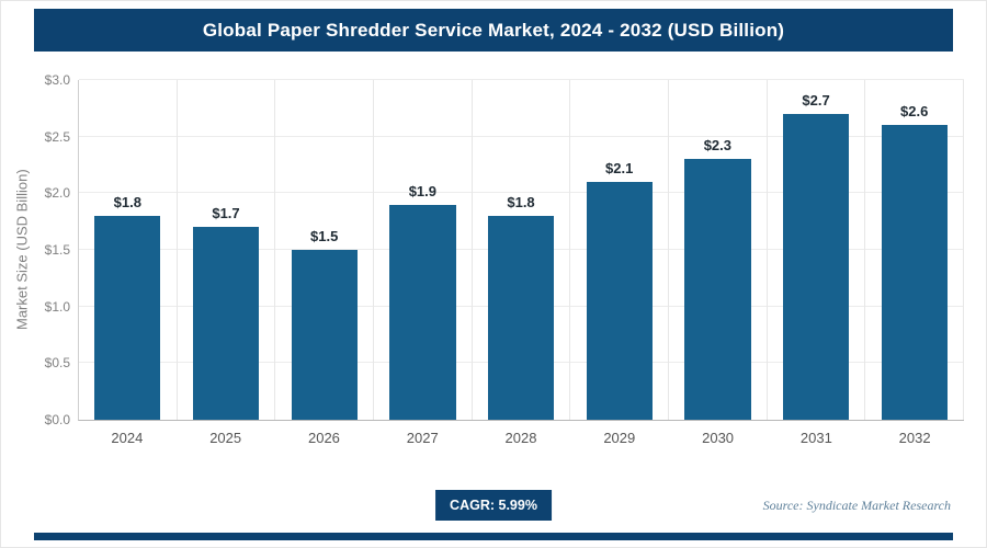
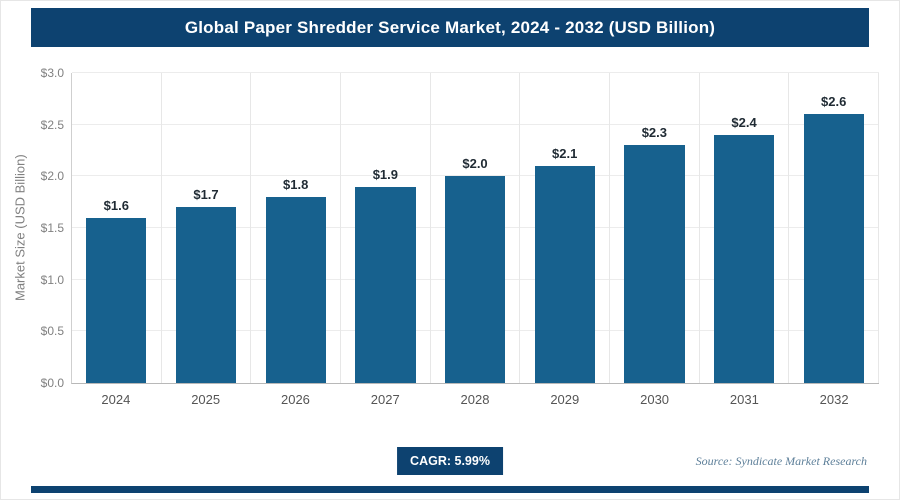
2024: $1.8 -> $1.6
2026: $1.5 -> $1.8
2028: $1.8 -> $2.0
2031: $2.7 -> $2.4
